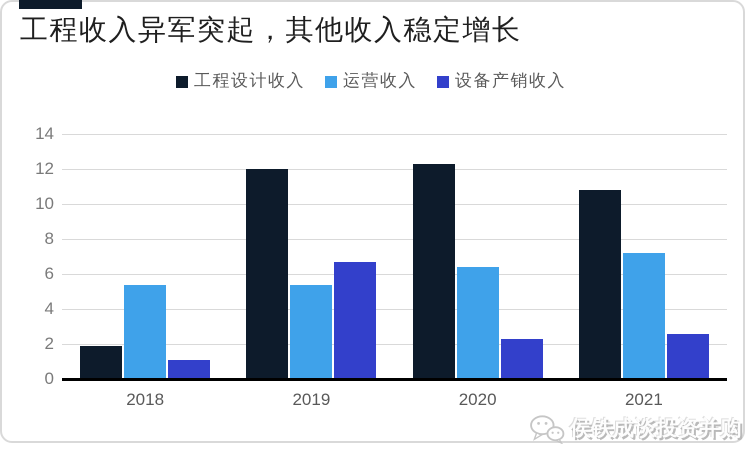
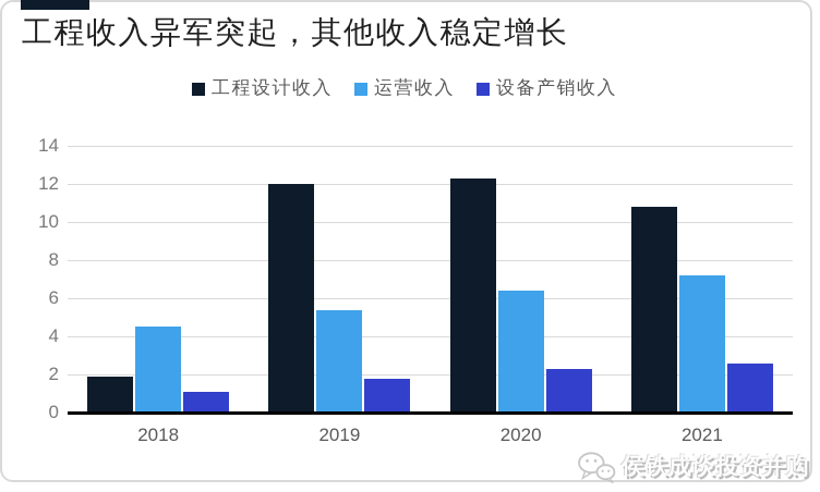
运营收入/2018: 5.4 -> 4.5
设备产销收入/2019: 6.7 -> 1.8
